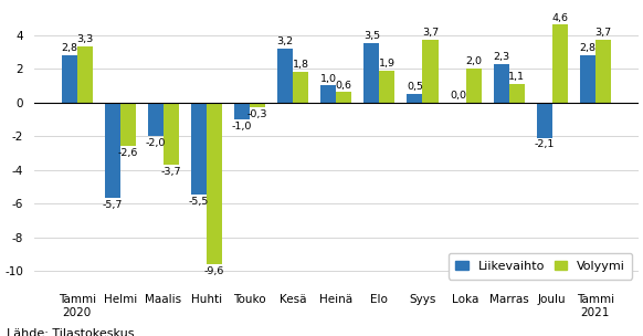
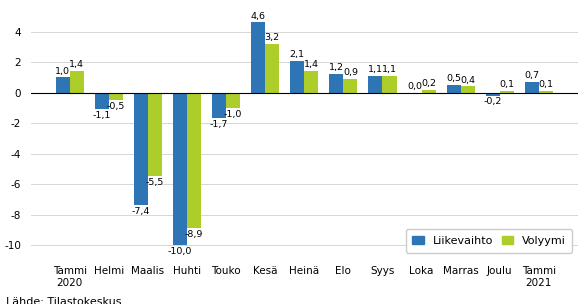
Liikevaihto/Tammi 2020: 2,8 -> 1,0
Volyymi/Tammi 2020: 3,3 -> 1,4
Liikevaihto/Helmi: -5,7 -> -1,1
Volyymi/Helmi: -2,6 -> -0,5
Liikevaihto/Maalis: -2,0 -> -7,4
Volyymi/Maalis: -3,7 -> -5,5
Liikevaihto/Huhti: -5,5 -> -10,0
Volyymi/Huhti: -9,6 -> -8,9
Liikevaihto/Touko: -1,0 -> -1,7
Volyymi/Touko: -0,3 -> -1,0
Liikevaihto/Kesä: 3,2 -> 4,6
Volyymi/Kesä: 1,8 -> 3,2
Liikevaihto/Heinä: 1,0 -> 2,1
Volyymi/Heinä: 0,6 -> 1,4
Liikevaihto/Elo: 3,5 -> 1,2
Volyymi/Elo: 1,9 -> 0,9
Liikevaihto/Syys: 0,5 -> 1,1
Volyymi/Syys: 3,7 -> 1,1
Volyymi/Loka: 2,0 -> 0,2
Liikevaihto/Marras: 2,3 -> 0,5
Volyymi/Marras: 1,1 -> 0,4
Liikevaihto/Joulu: -2,1 -> -0,2
Volyymi/Joulu: 4,6 -> 0,1
Liikevaihto/Tammi 2021: 2,8 -> 0,7
Volyymi/Tammi 2021: 3,7 -> 0,1
